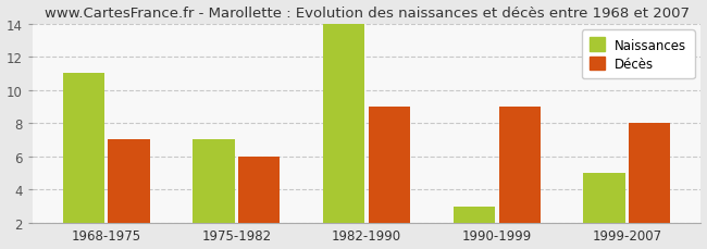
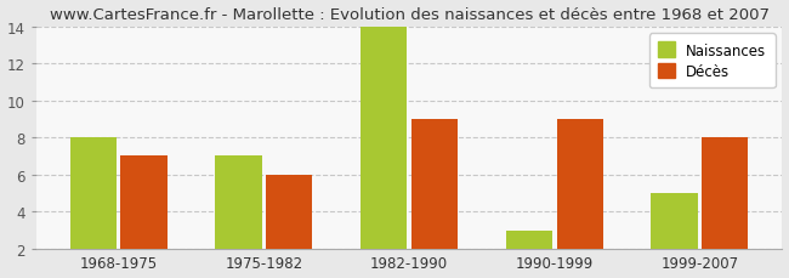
Naissances/1968-1975: 11 -> 8
